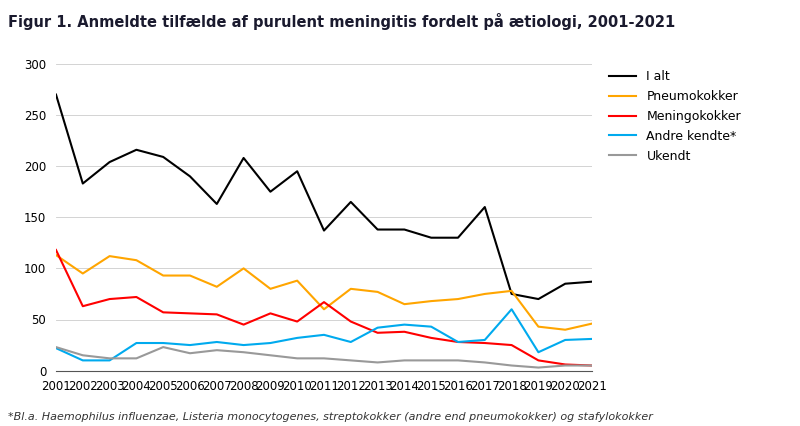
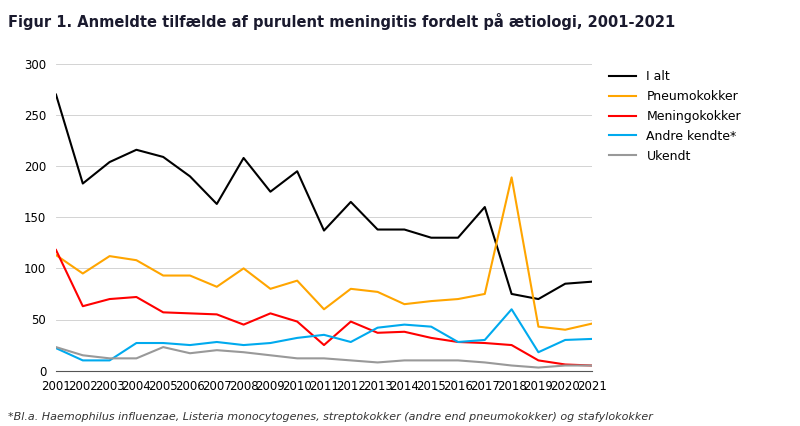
Meningokokker/2011: 67 -> 25
Pneumokokker/2018: 78 -> 189
